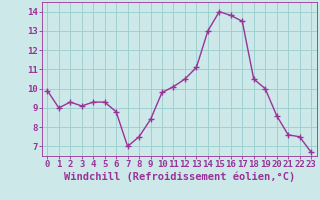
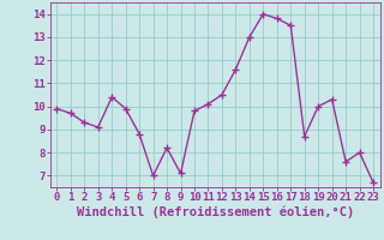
1: 9.0 -> 9.7
4: 9.3 -> 10.4
5: 9.3 -> 9.9
8: 7.5 -> 8.2
9: 8.4 -> 7.1
13: 11.1 -> 11.6
18: 10.5 -> 8.7
20: 8.6 -> 10.3
22: 7.5 -> 8.0
